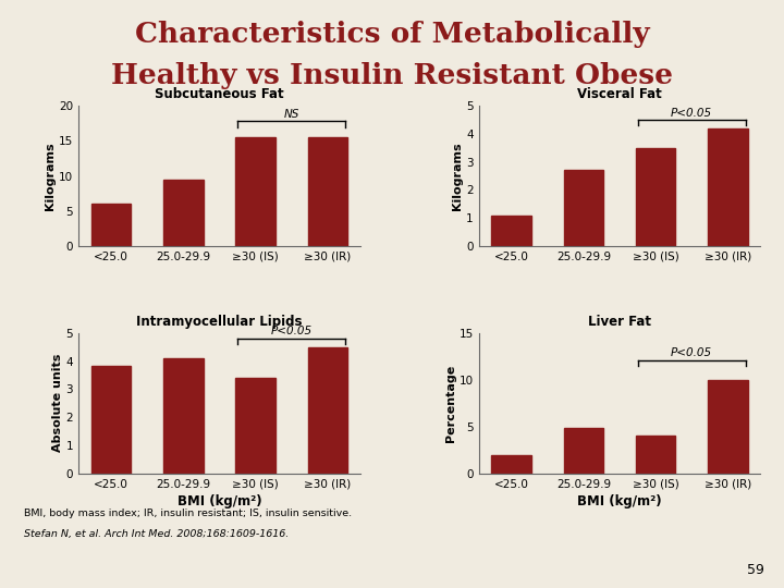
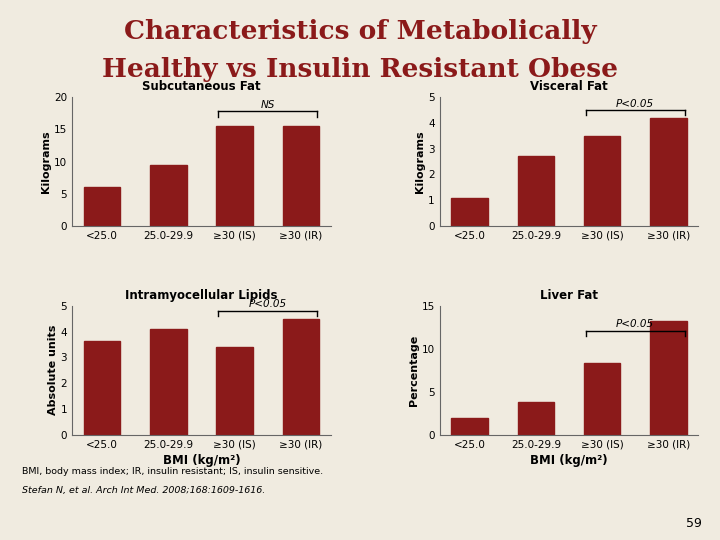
Intramyocellular Lipids/<25.0: 3.85 -> 3.65
Liver Fat/25.0-29.9: 4.8 -> 3.8
Liver Fat/≥30 (IS): 4.0 -> 8.4
Liver Fat/≥30 (IR): 10.0 -> 13.2
